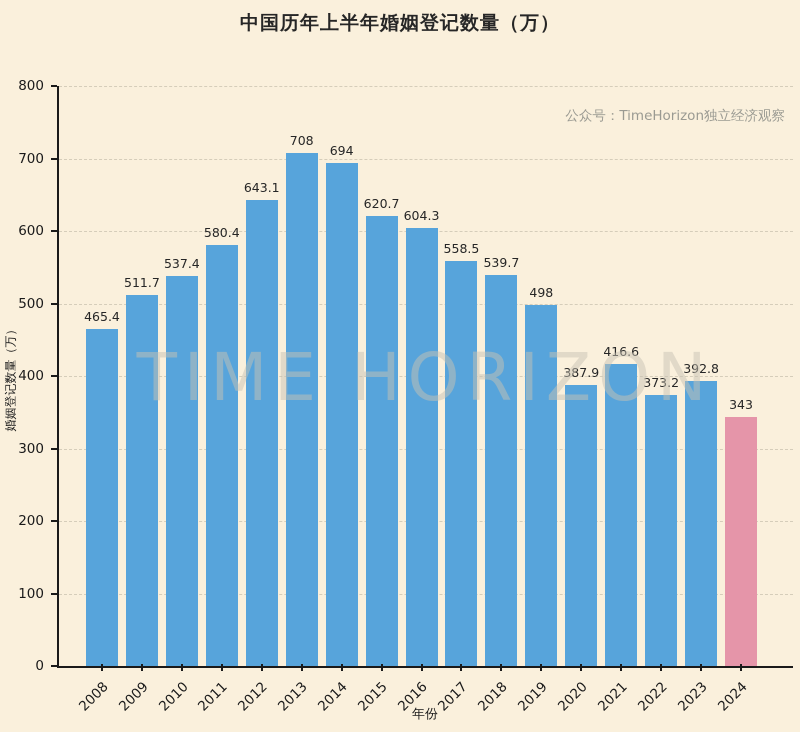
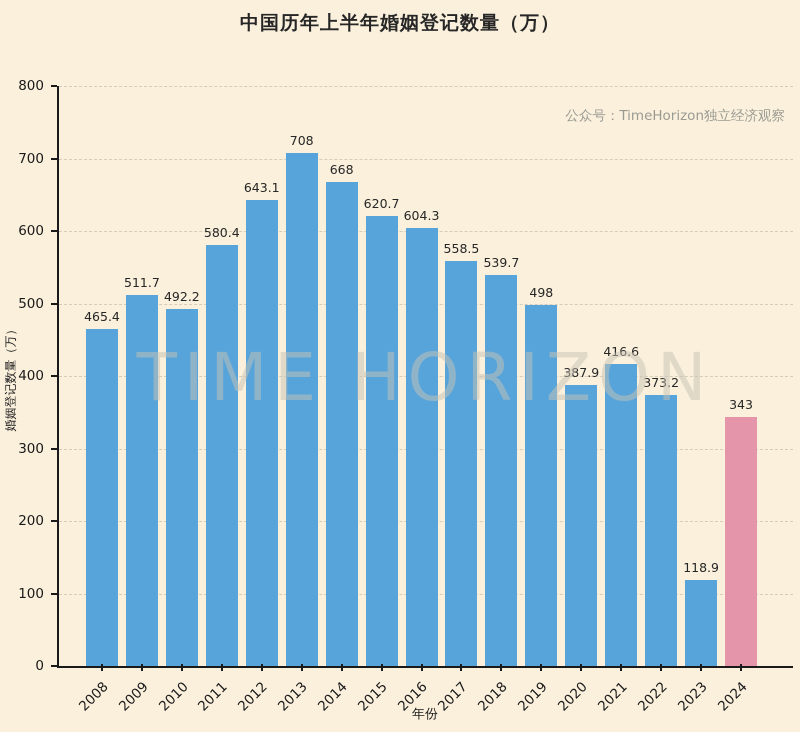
2010: 537.4 -> 492.2
2014: 694 -> 668
2023: 392.8 -> 118.9
